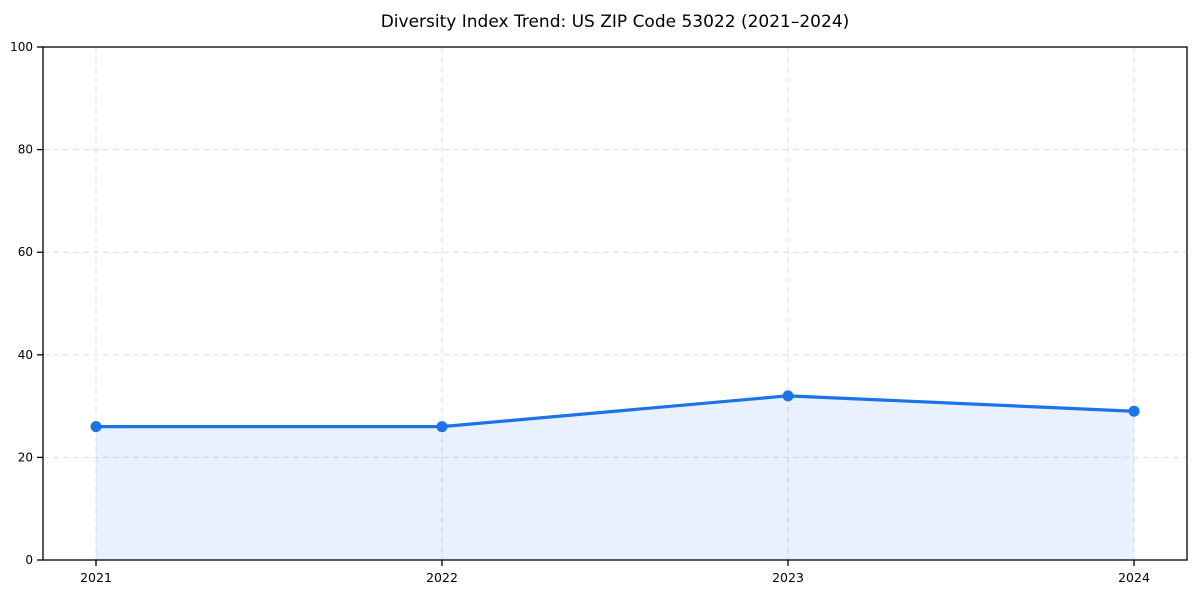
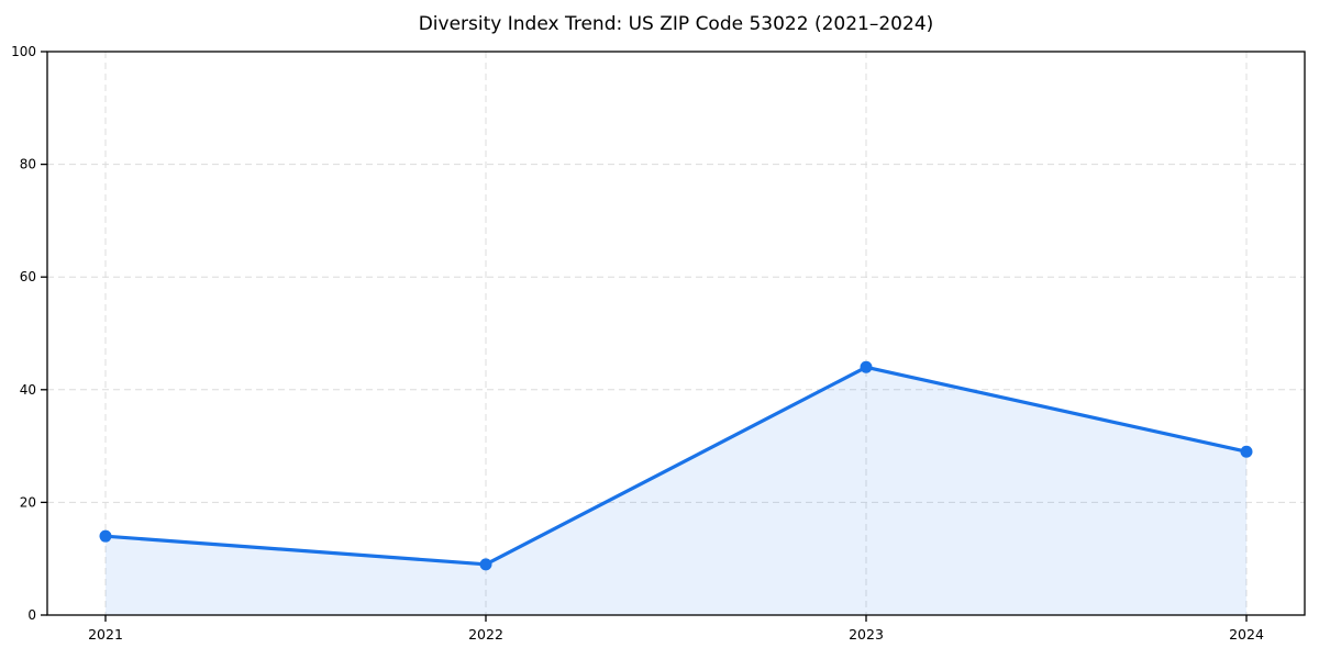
2021: 26 -> 14
2022: 26 -> 9
2023: 32 -> 44
